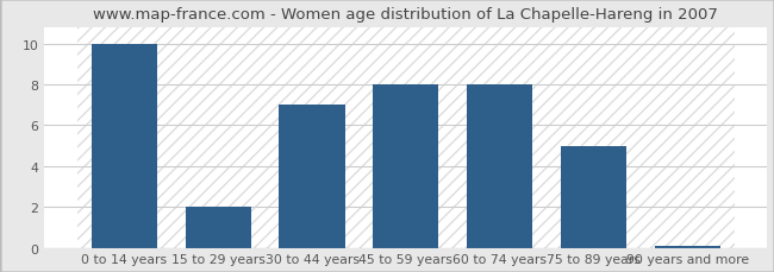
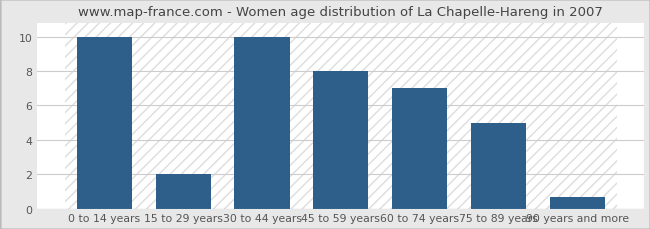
30 to 44 years: 7.0 -> 10.0
60 to 74 years: 8.0 -> 7.0
90 years and more: 0.1 -> 0.7
